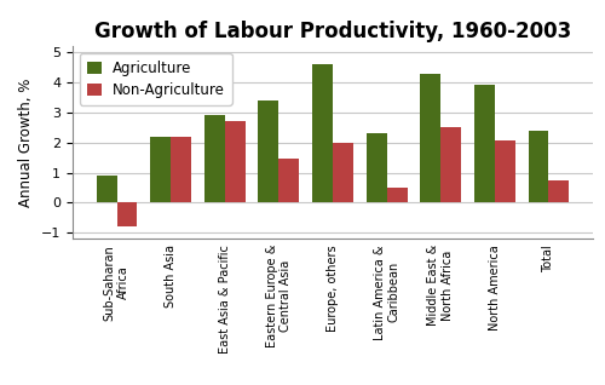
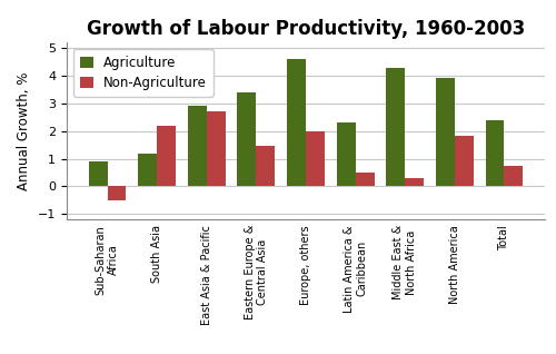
Non-Agriculture/Sub-Saharan Africa: -0.80 -> -0.50
Agriculture/South Asia: 2.2 -> 1.2
Non-Agriculture/Middle East & North Africa: 2.50 -> 0.28
Non-Agriculture/North America: 2.05 -> 1.82
